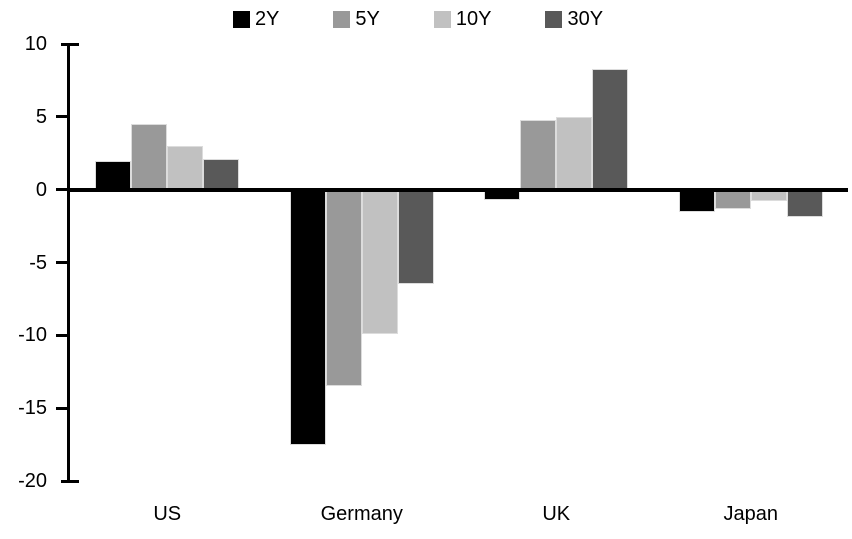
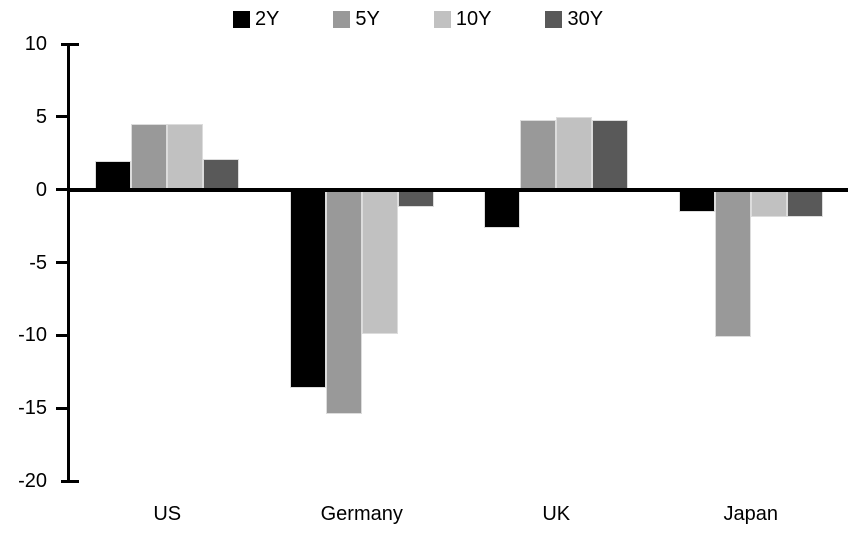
10Y/US: 3.0 -> 4.5
2Y/Germany: -17.5 -> -13.6
5Y/Germany: -13.5 -> -15.4
30Y/Germany: -6.5 -> -1.2
2Y/UK: -0.7 -> -2.6
30Y/UK: 8.3 -> 4.8
5Y/Japan: -1.3 -> -10.1
10Y/Japan: -0.8 -> -1.9
